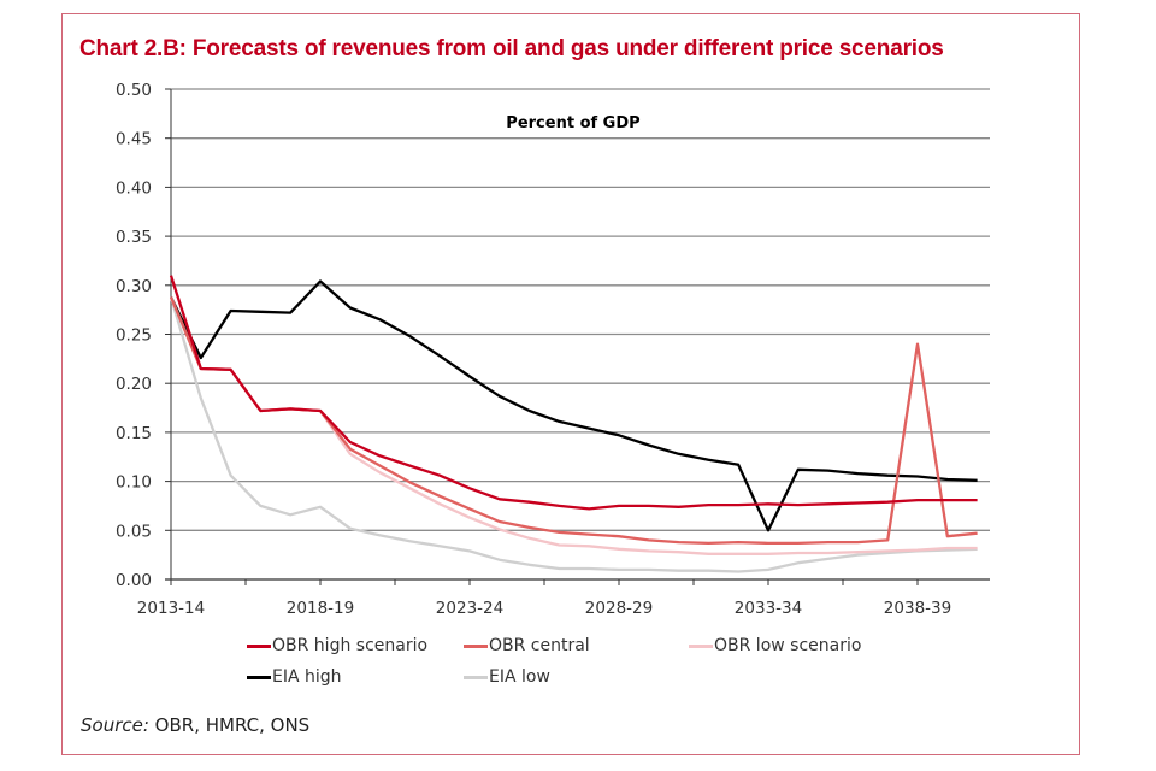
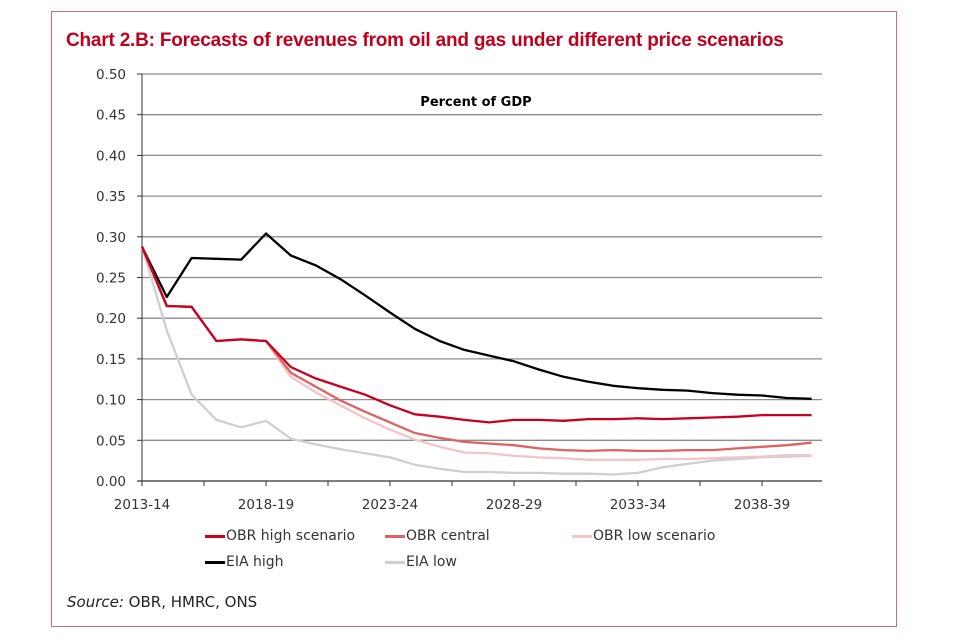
OBR high scenario/2013-14: 0.31 -> 0.29
EIA high/2033-34: 0.05 -> 0.11
OBR central/2038-39: 0.24 -> 0.04
